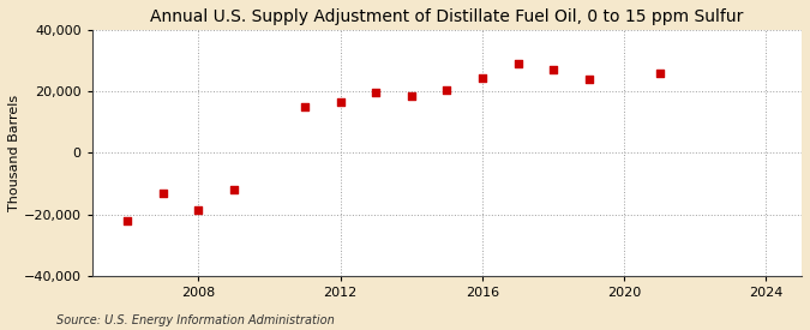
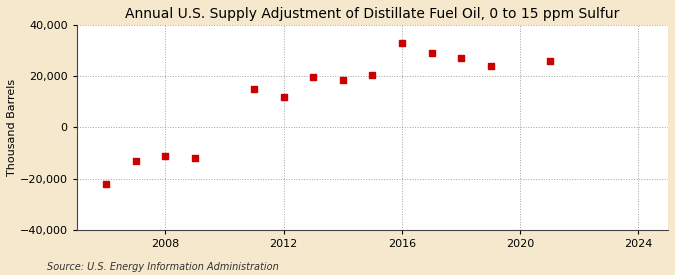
2008: -18,500 -> -11,000
2012: 16,500 -> 12,000
2016: 24,500 -> 33,000
